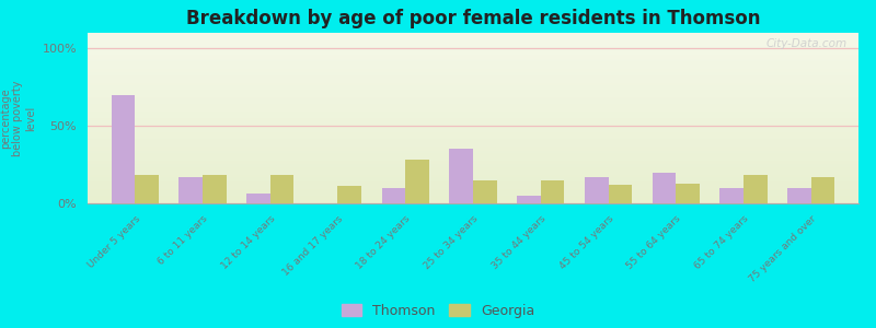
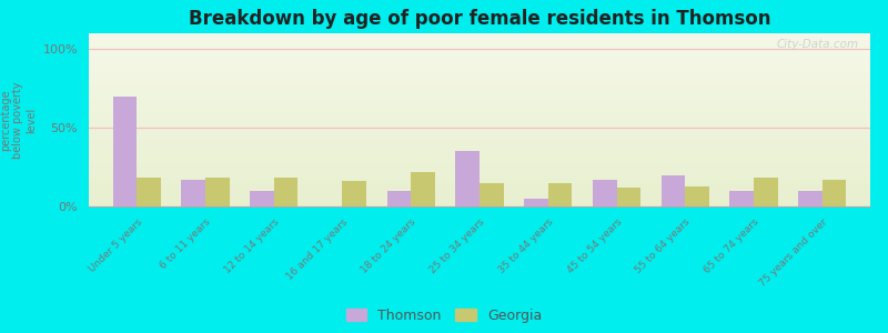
Thomson/12 to 14 years: 6% -> 10%
Georgia/16 and 17 years: 11% -> 16%
Georgia/18 to 24 years: 28% -> 22%
